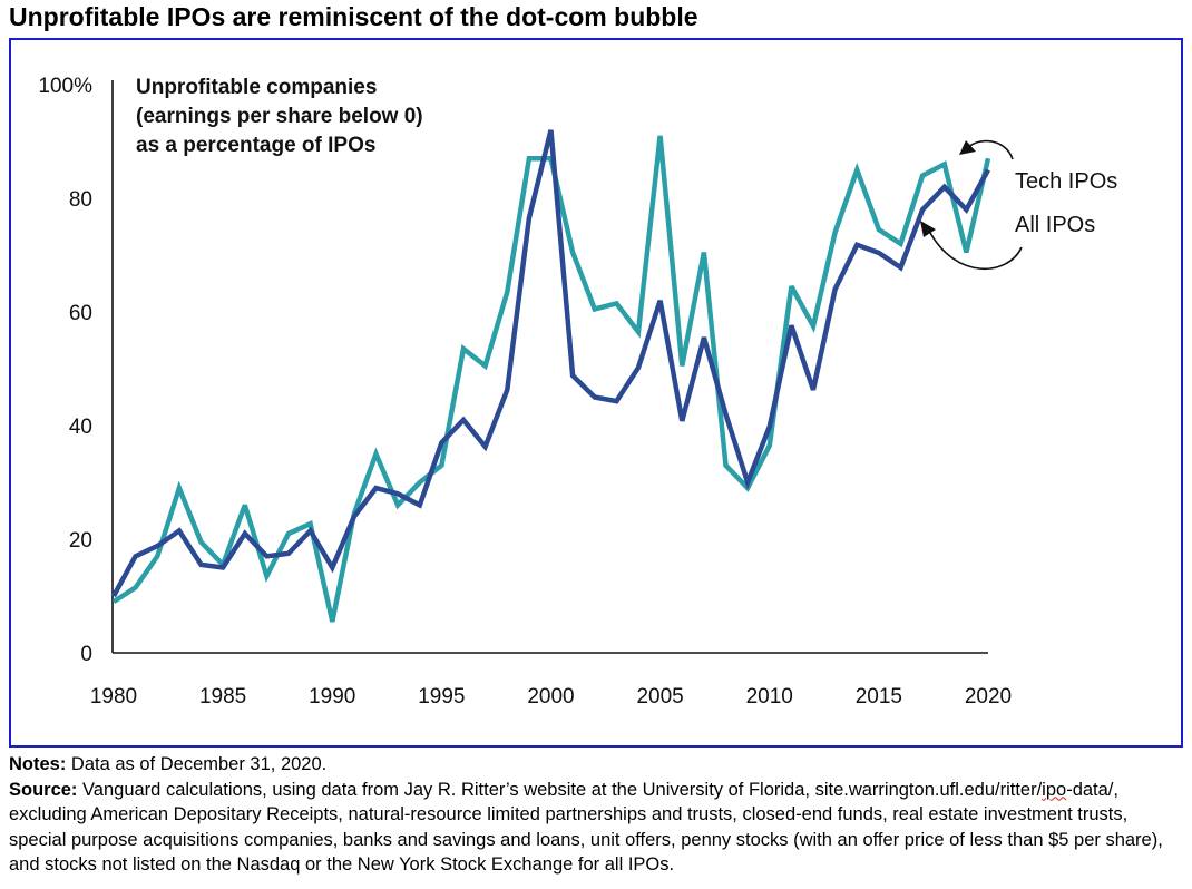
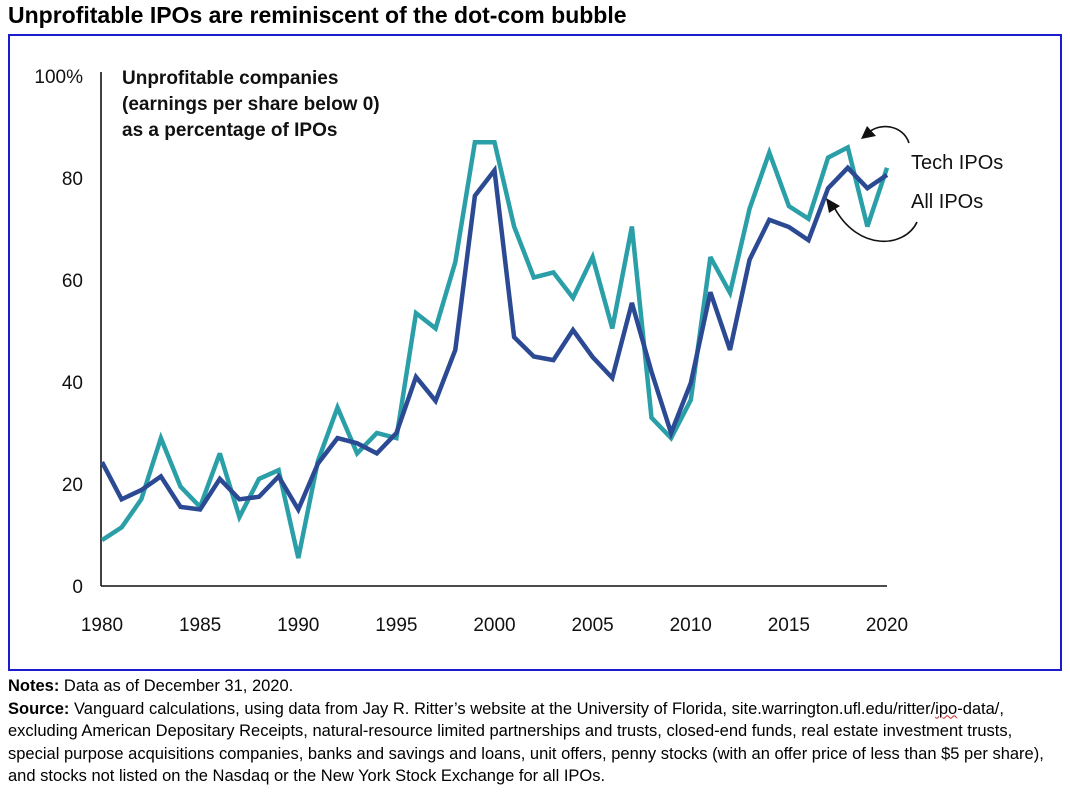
All IPOs/1980: 10% -> 24%
Tech IPOs/1995: 33% -> 29%
All IPOs/1995: 37% -> 30%
All IPOs/2000: 92% -> 82%
Tech IPOs/2005: 91% -> 64%
All IPOs/2005: 62% -> 45%
Tech IPOs/2020: 87% -> 82%
All IPOs/2020: 85% -> 81%
